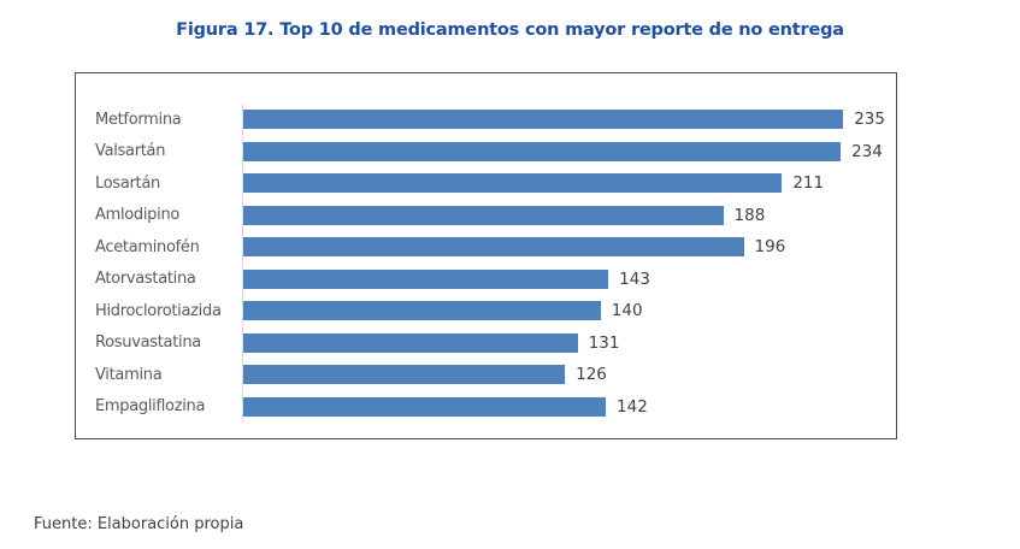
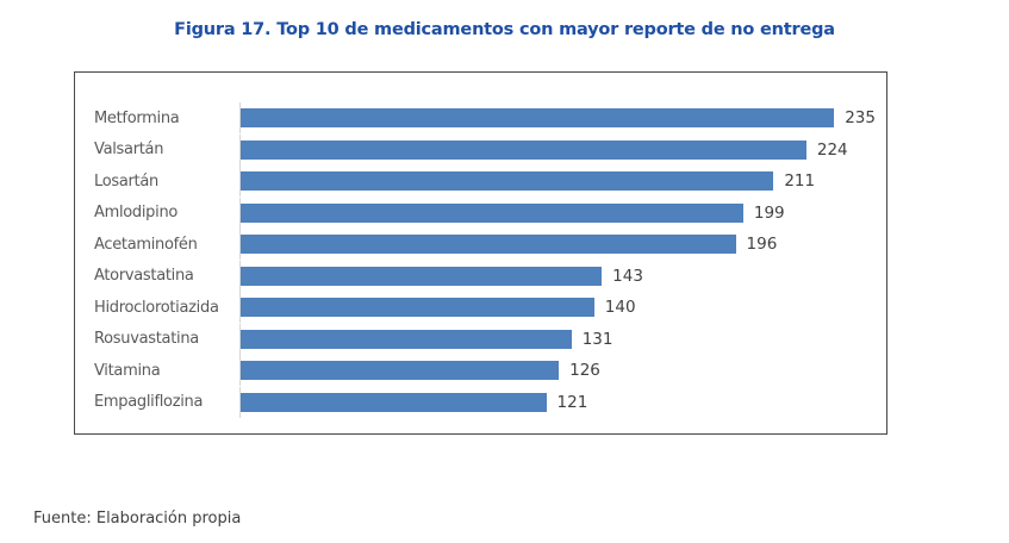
Valsartán: 234 -> 224
Amlodipino: 188 -> 199
Empagliflozina: 142 -> 121
